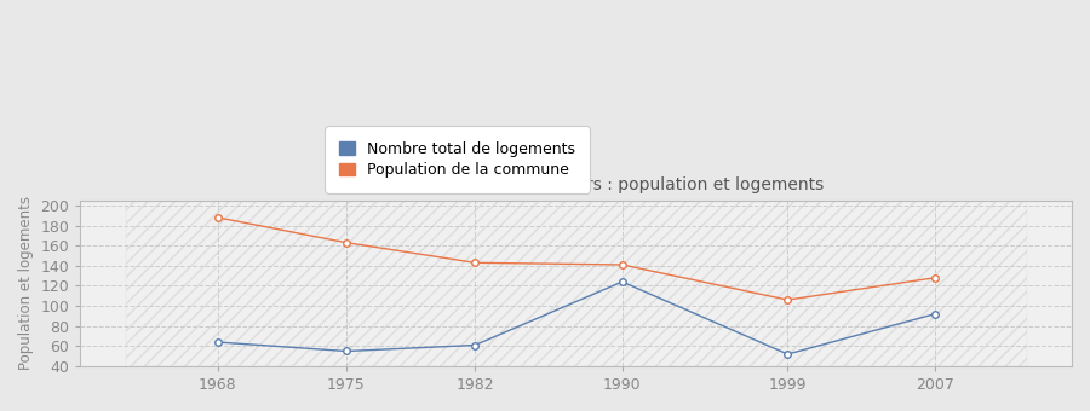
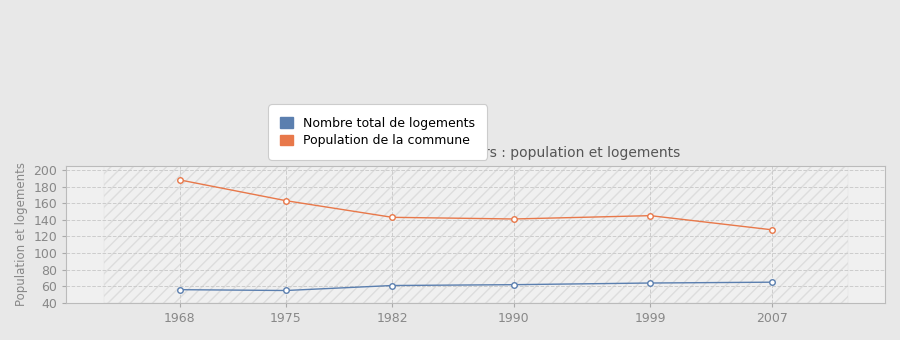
Nombre total de logements/1968: 64 -> 56
Nombre total de logements/1990: 124 -> 62
Nombre total de logements/1999: 52 -> 64
Population de la commune/1999: 106 -> 145
Nombre total de logements/2007: 92 -> 65
